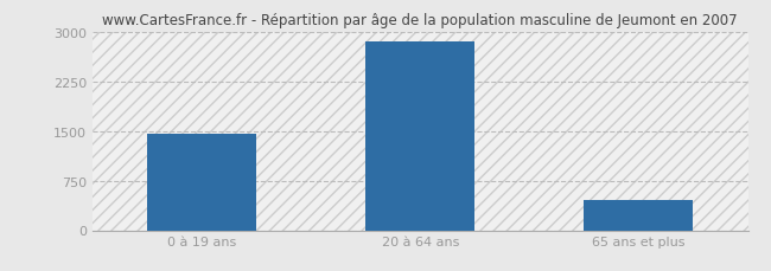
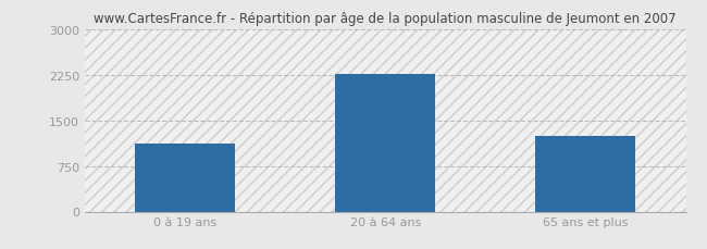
0 à 19 ans: 1450 -> 1120
20 à 64 ans: 2850 -> 2260
65 ans et plus: 450 -> 1240
